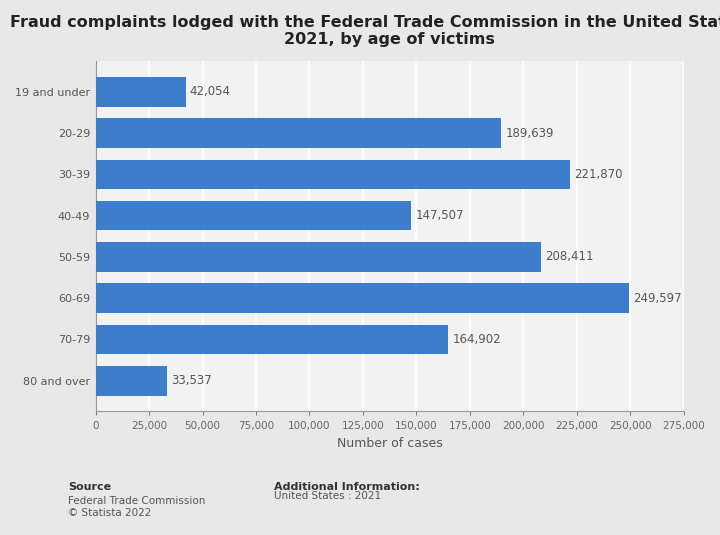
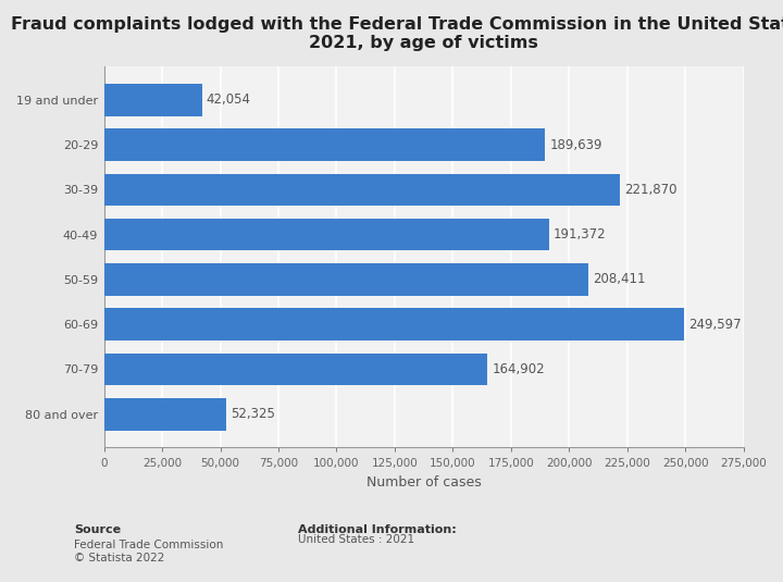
40-49: 147,507 -> 191,372
80 and over: 33,537 -> 52,325
